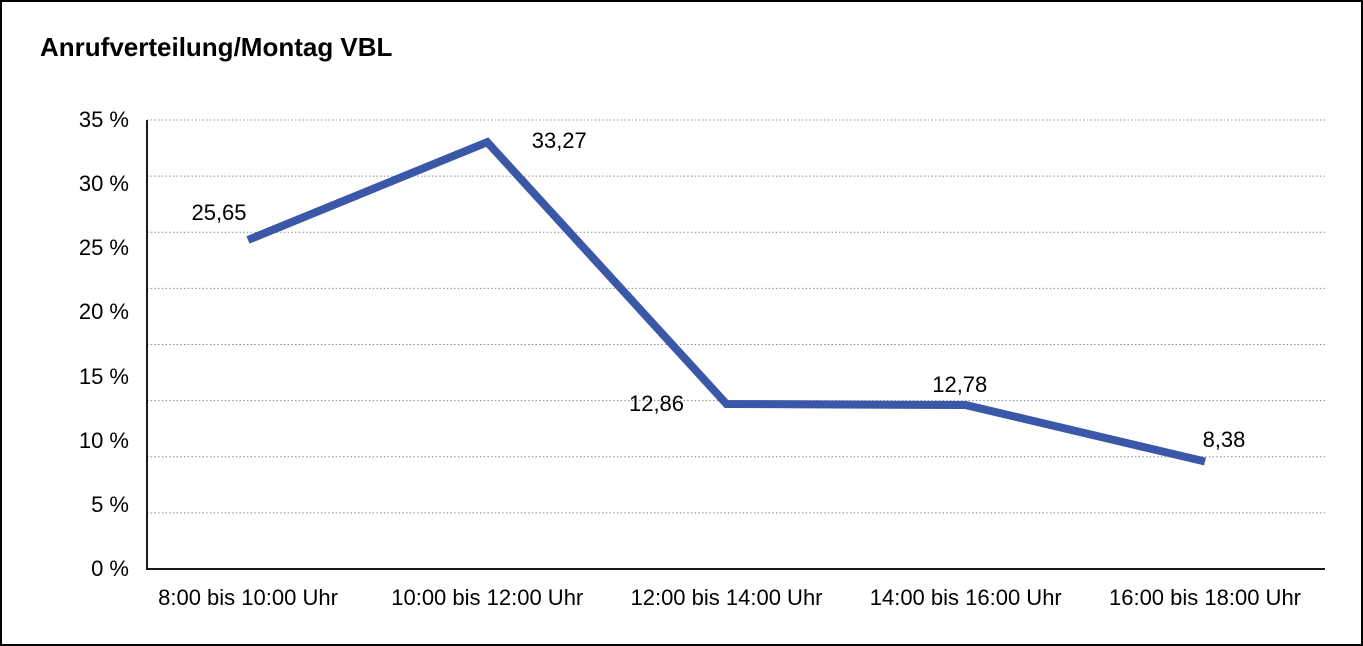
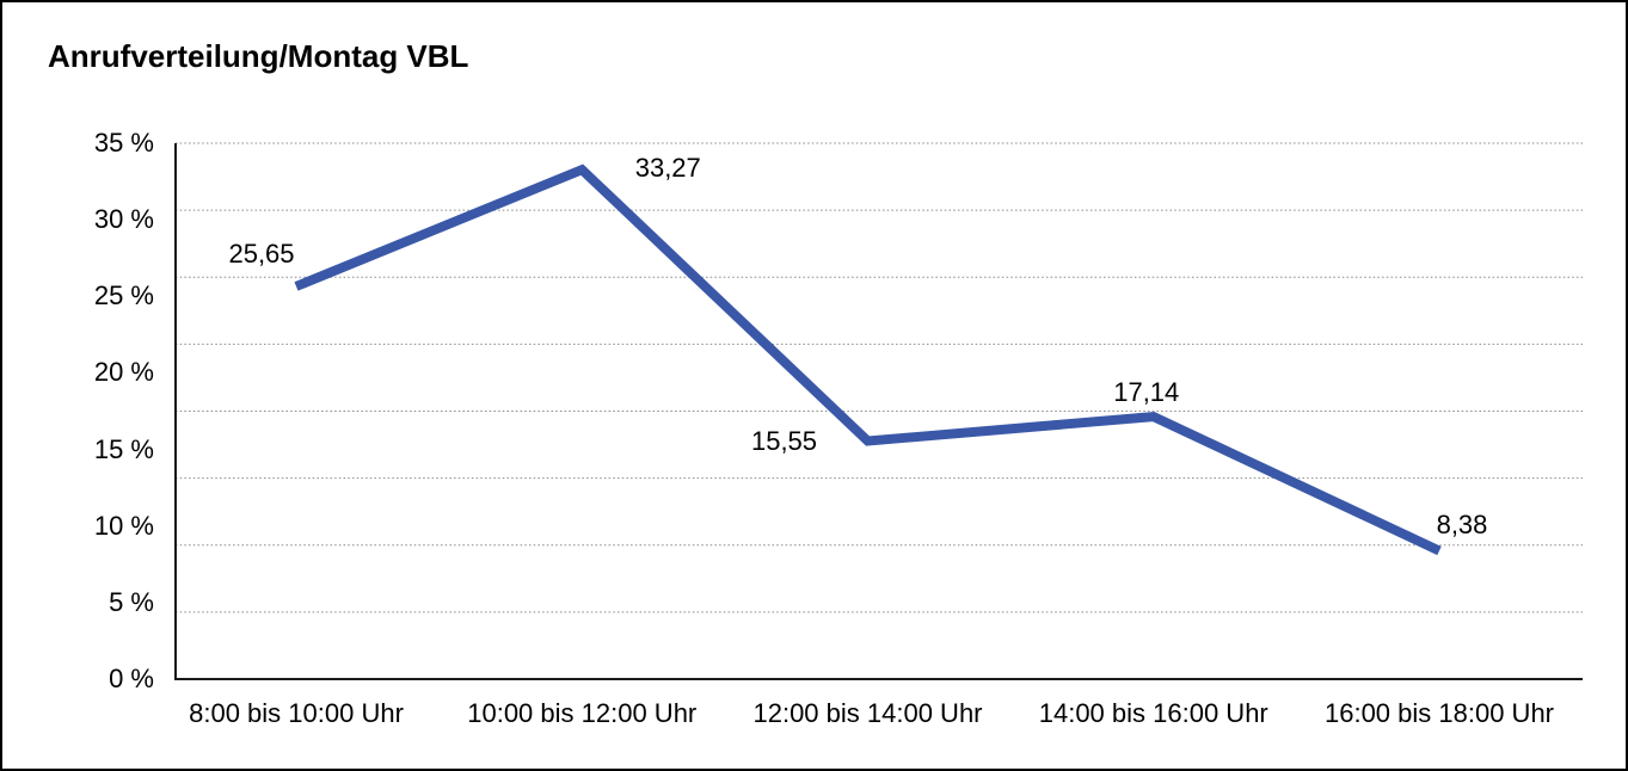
12:00 bis 14:00 Uhr: 12,86 -> 15,55
14:00 bis 16:00 Uhr: 12,78 -> 17,14
